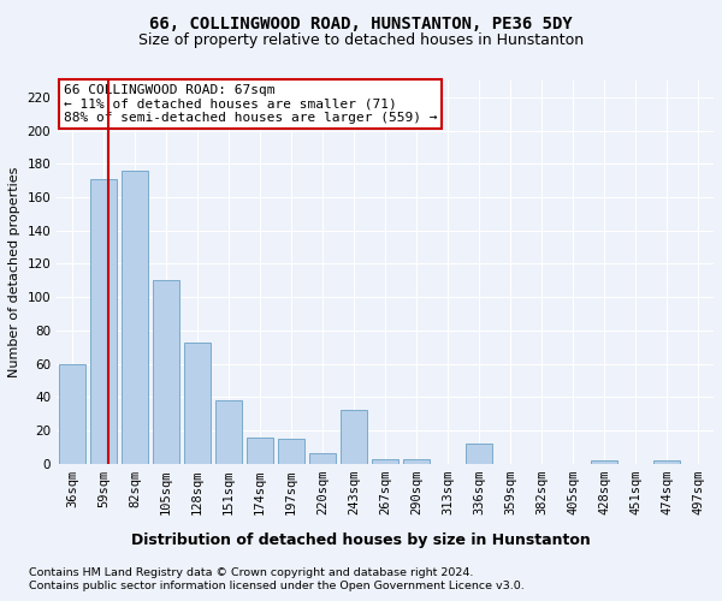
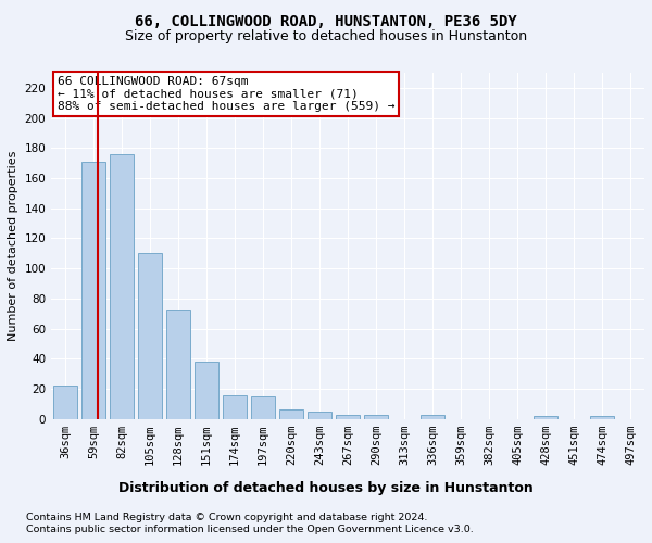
36sqm: 60 -> 22
243sqm: 32 -> 5
336sqm: 12 -> 3
